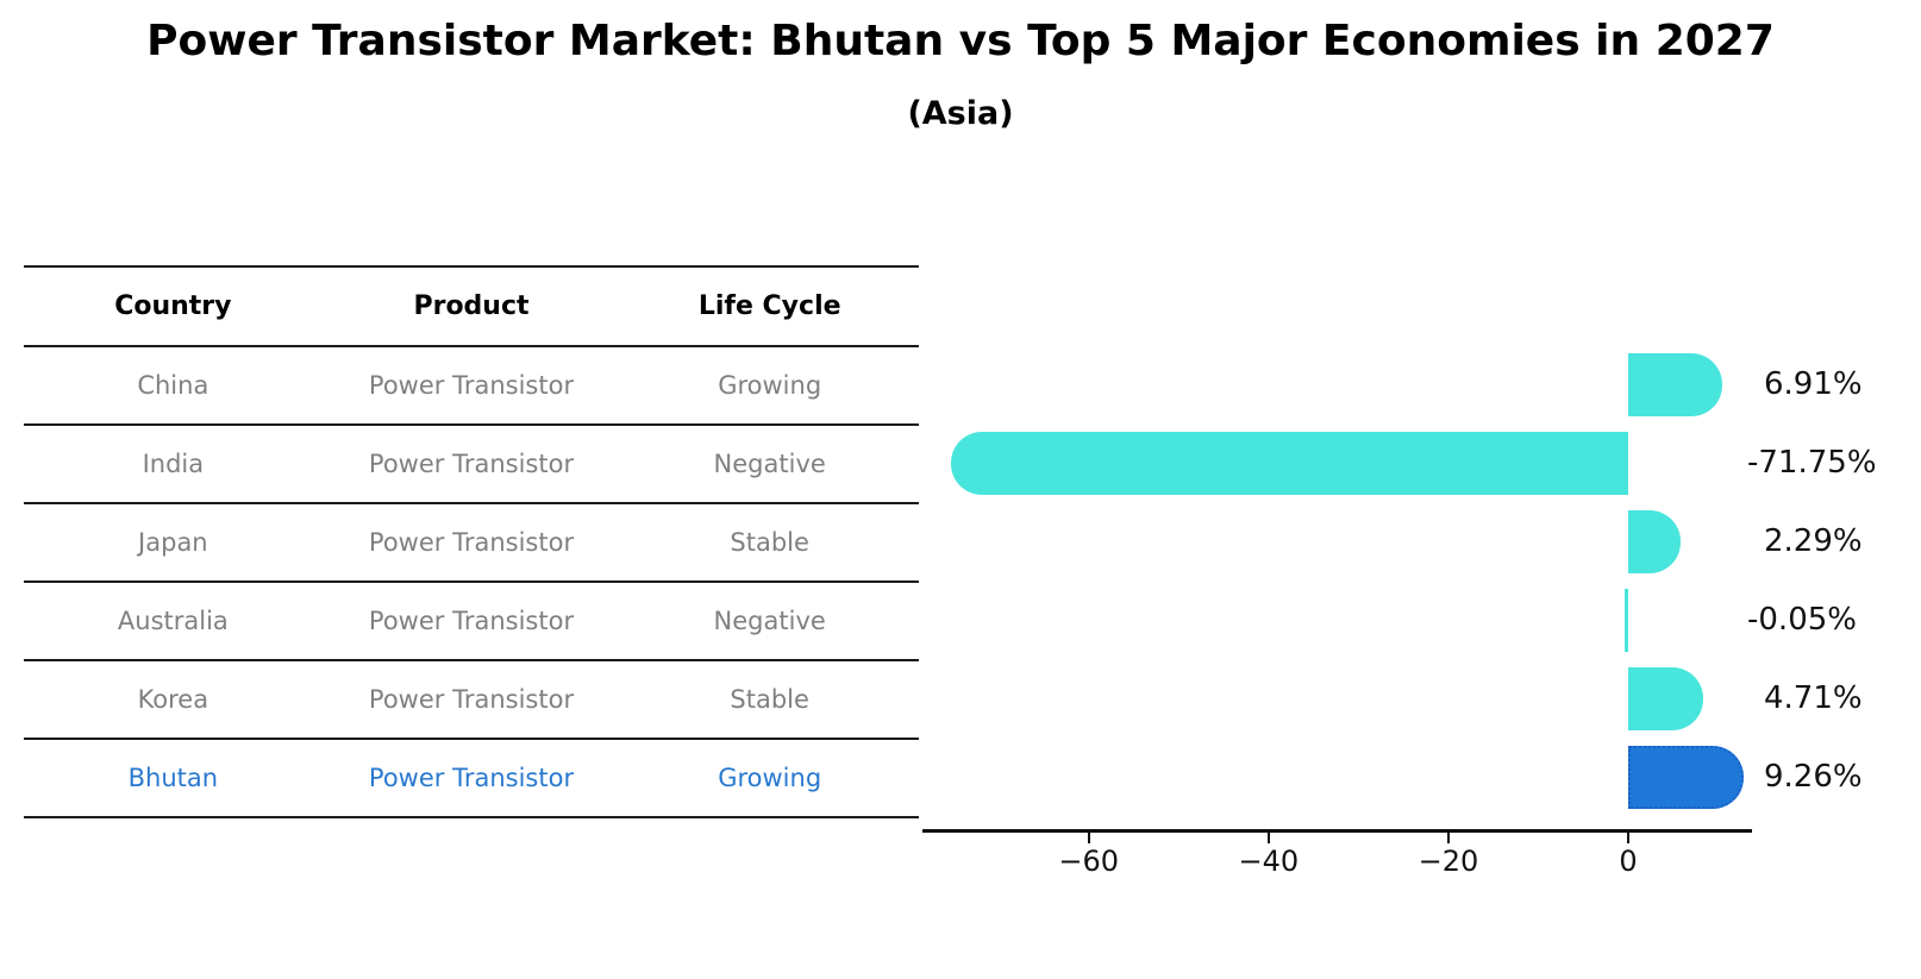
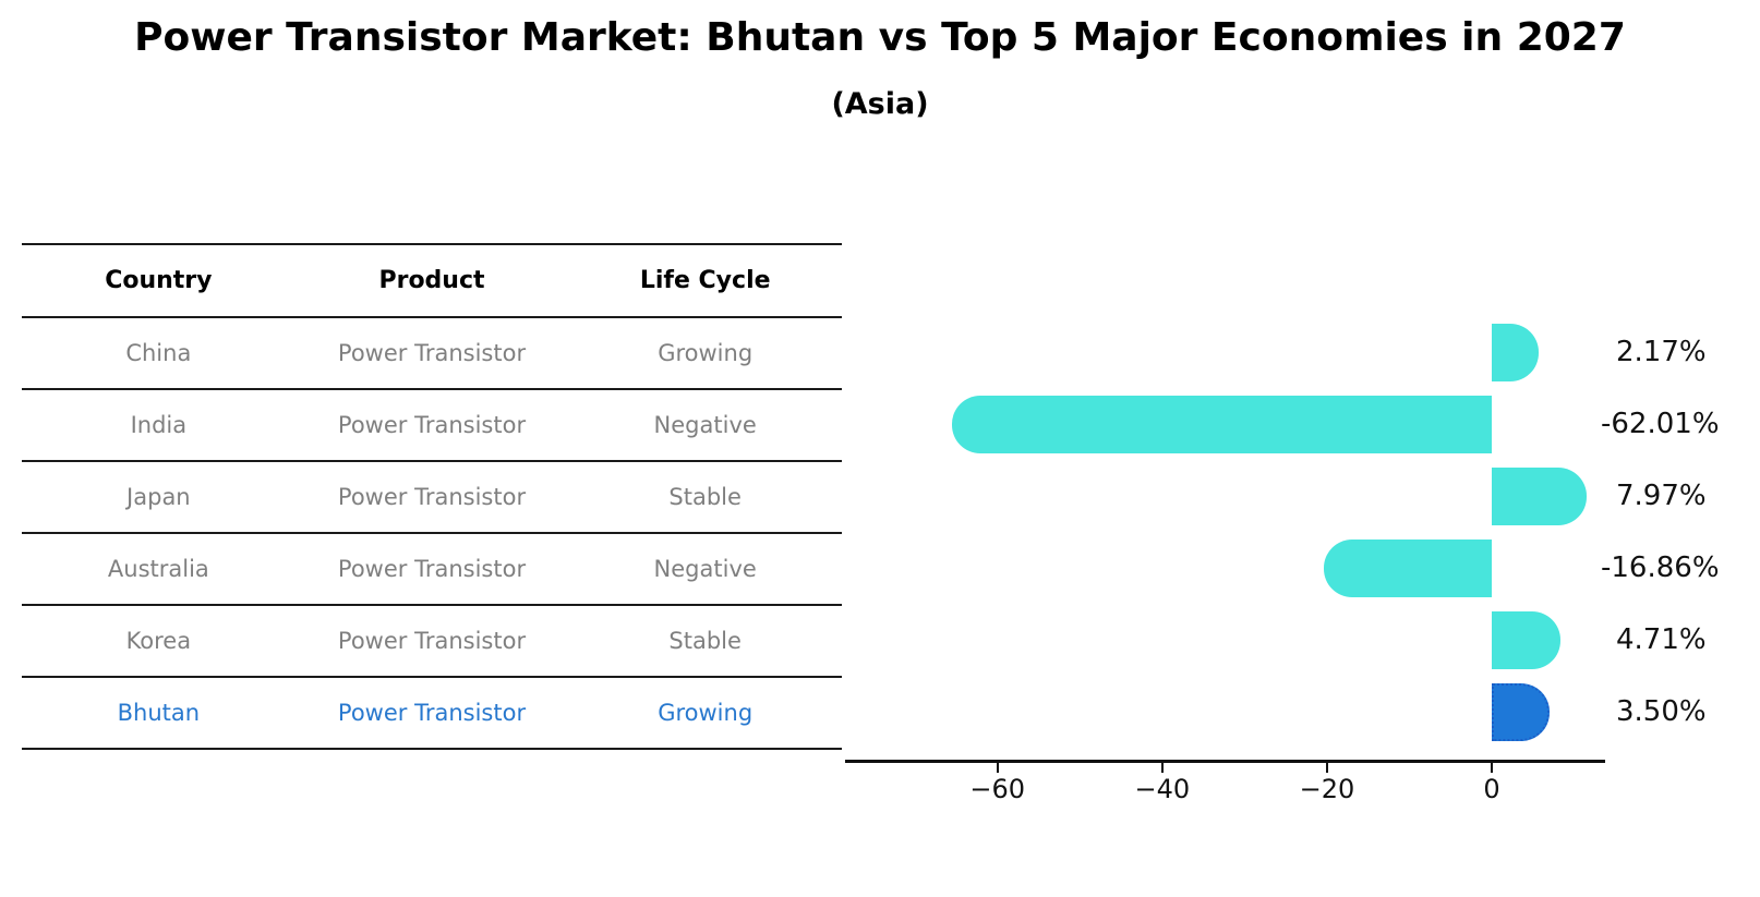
China: 6.91% -> 2.17%
India: -71.75% -> -62.01%
Japan: 2.29% -> 7.97%
Australia: -0.05% -> -16.86%
Bhutan: 9.26% -> 3.50%
